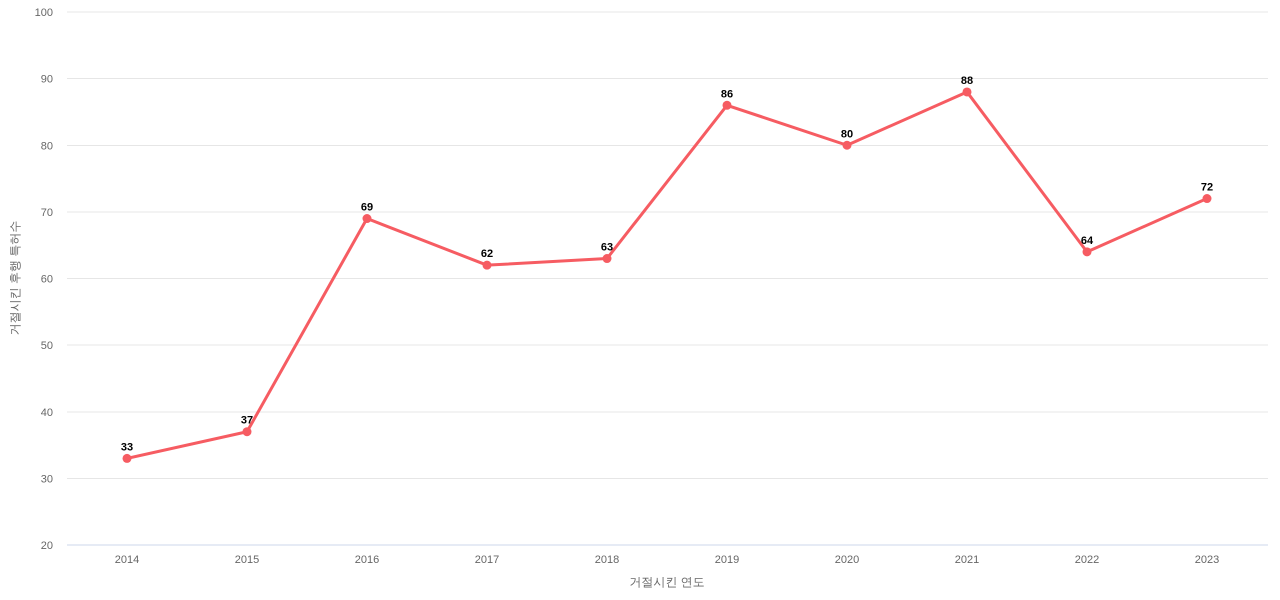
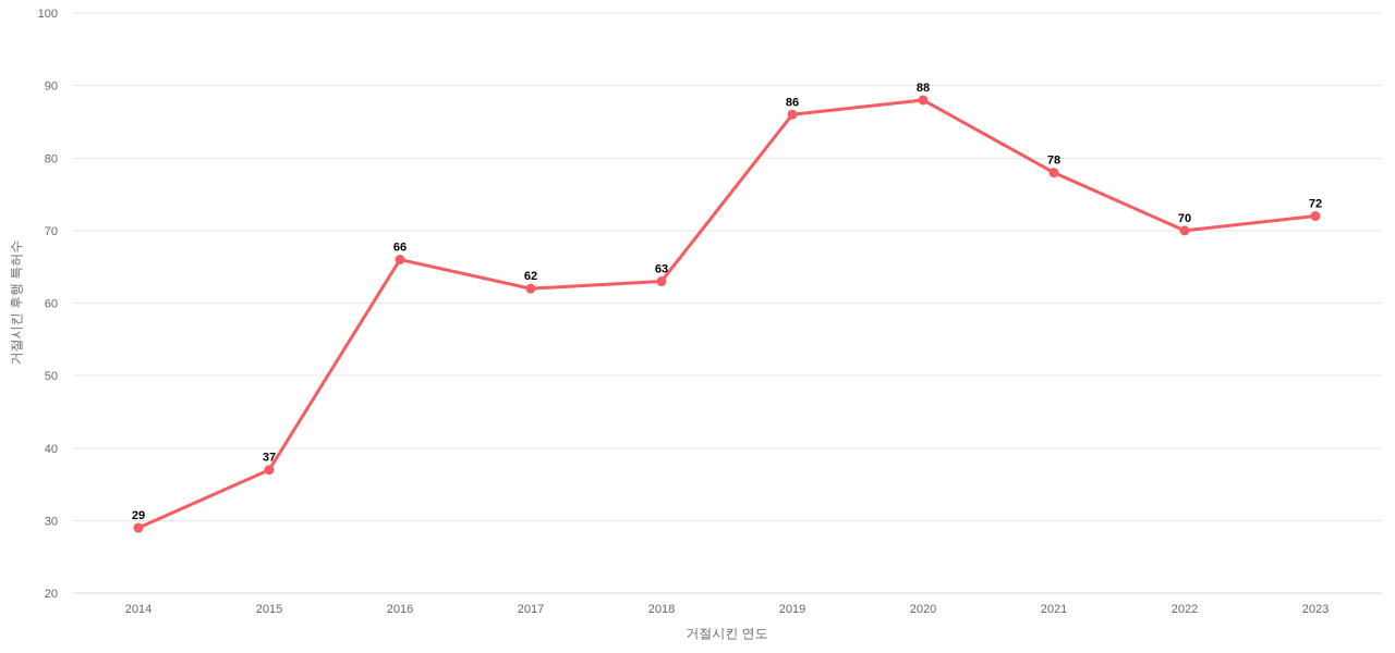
2014: 33 -> 29
2016: 69 -> 66
2020: 80 -> 88
2021: 88 -> 78
2022: 64 -> 70
